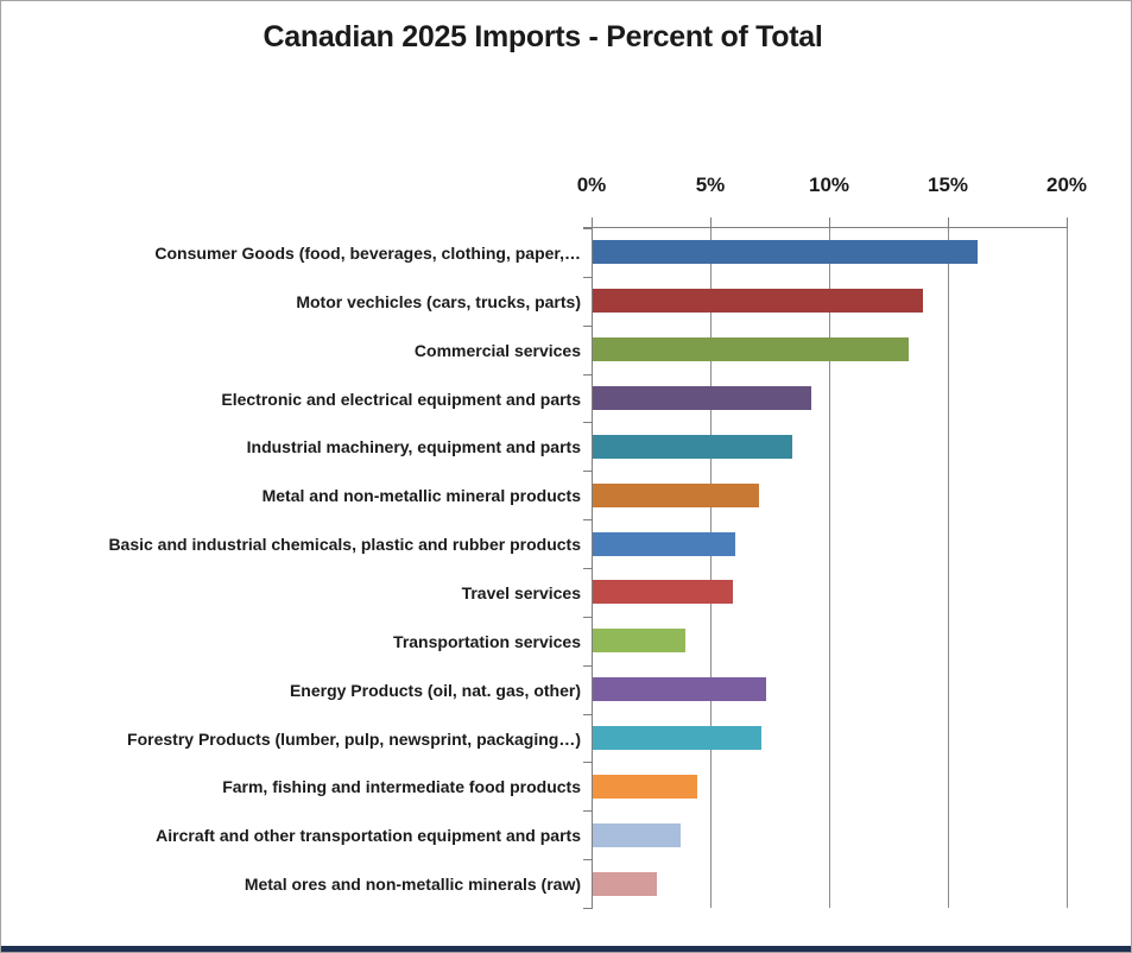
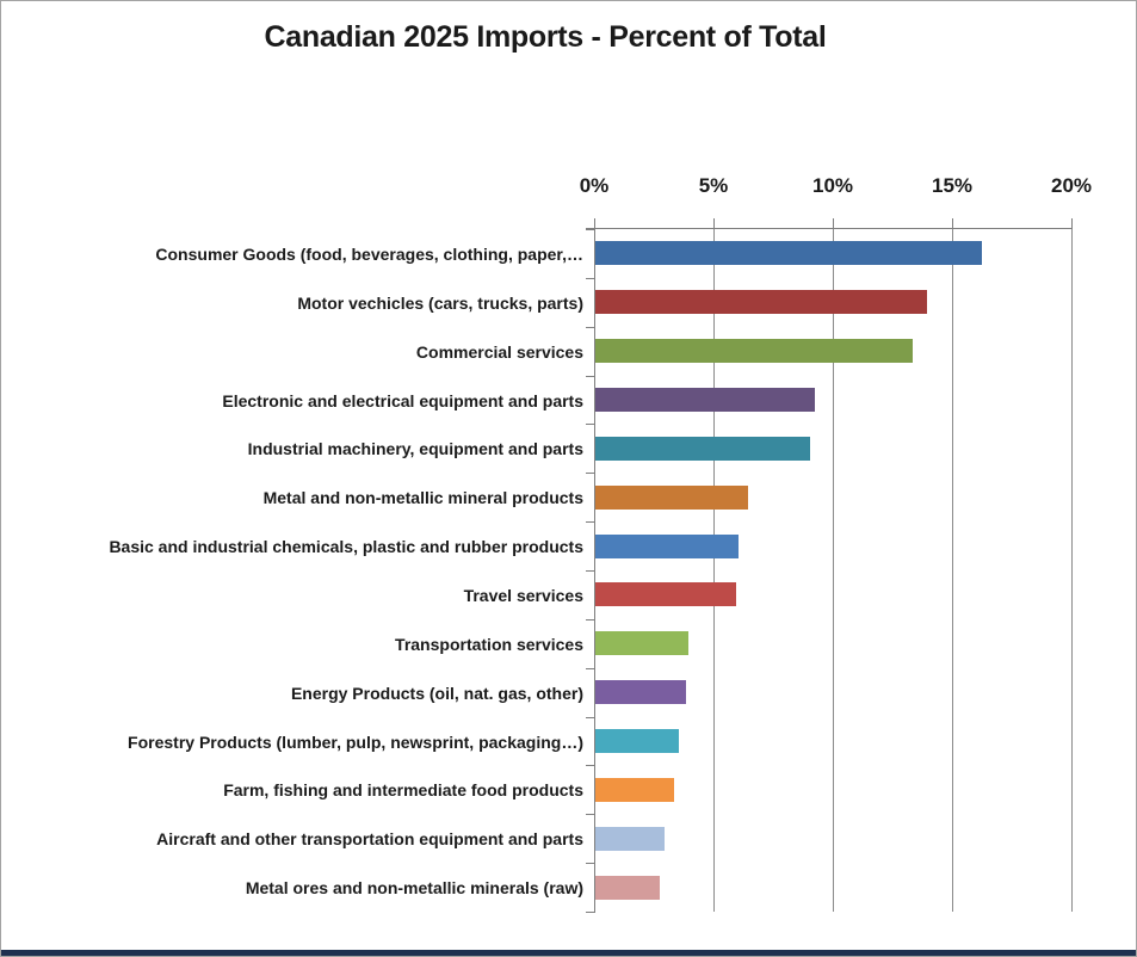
Industrial machinery, equipment and parts: 8.4% -> 9.0%
Metal and non-metallic mineral products: 7.0% -> 6.4%
Energy Products (oil, nat. gas, other): 7.3% -> 3.8%
Forestry Products (lumber, pulp, newsprint, packaging…): 7.1% -> 3.5%
Farm, fishing and intermediate food products: 4.4% -> 3.3%
Aircraft and other transportation equipment and parts: 3.7% -> 2.9%
